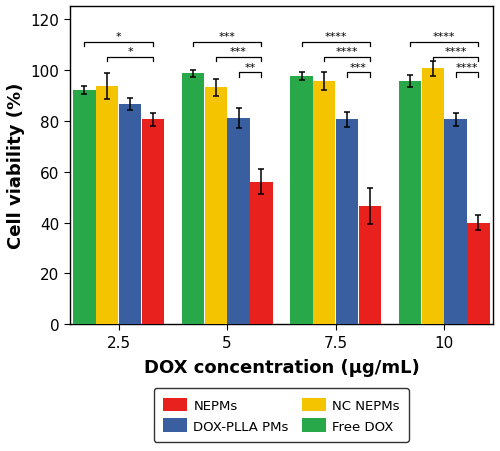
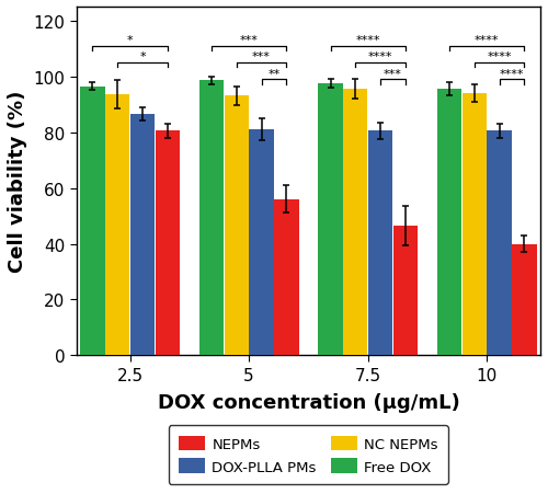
Free DOX/2.5: 92.0 -> 96.5
NC NEPMs/10: 100.5 -> 94.0
